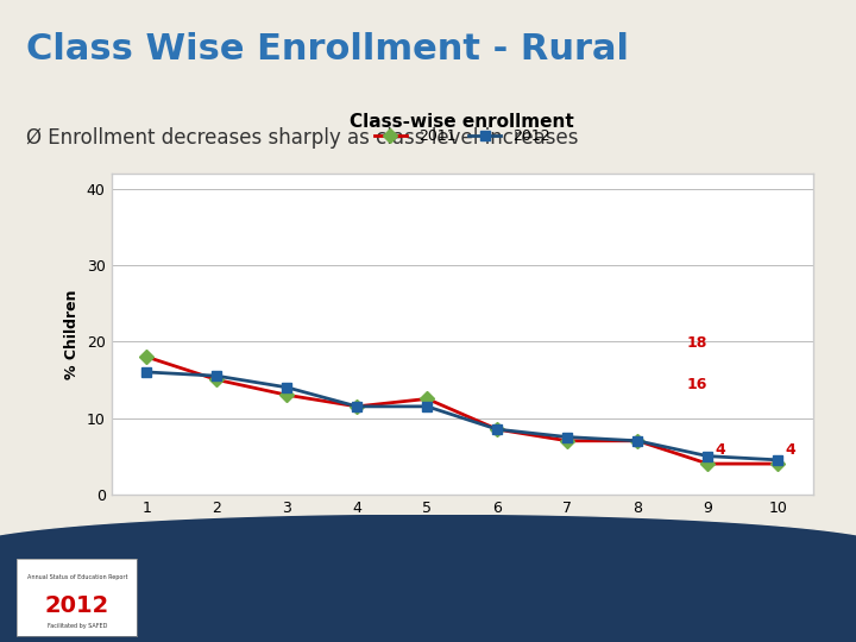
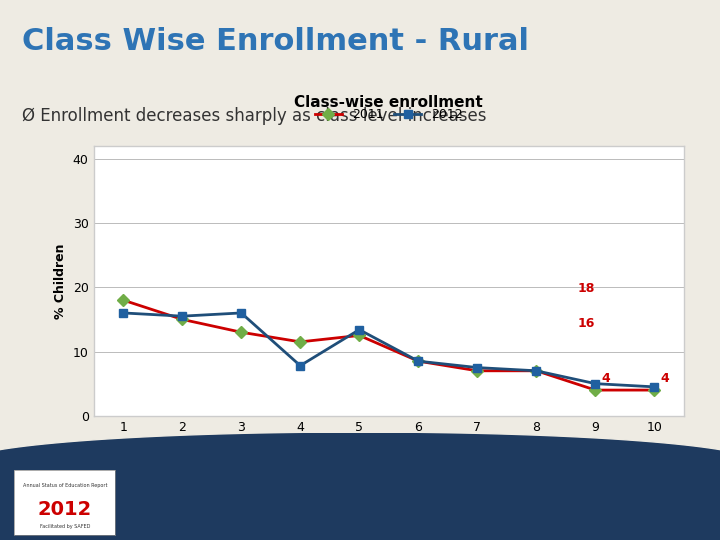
2012/3: 14.0 -> 16.0
2012/4: 11.5 -> 7.8
2012/5: 11.5 -> 13.4
